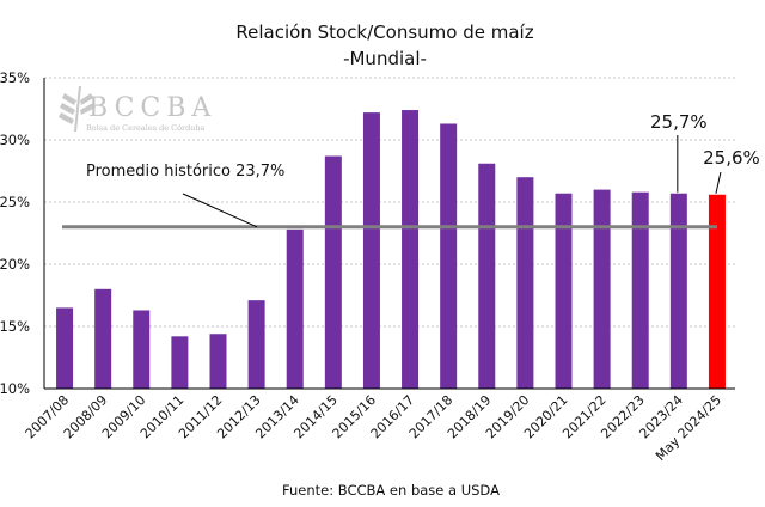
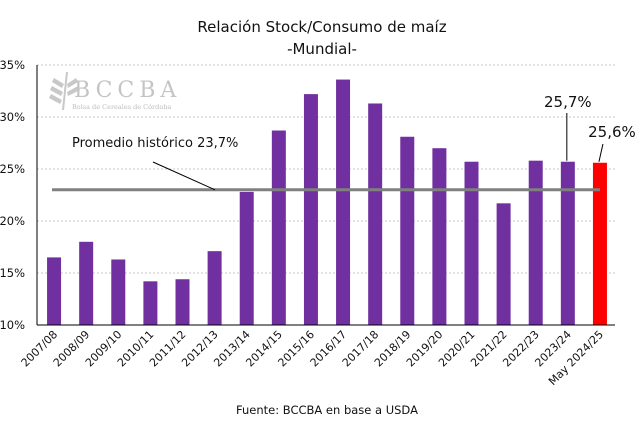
2016/17: 32.4% -> 33.6%
2021/22: 26.0% -> 21.7%
